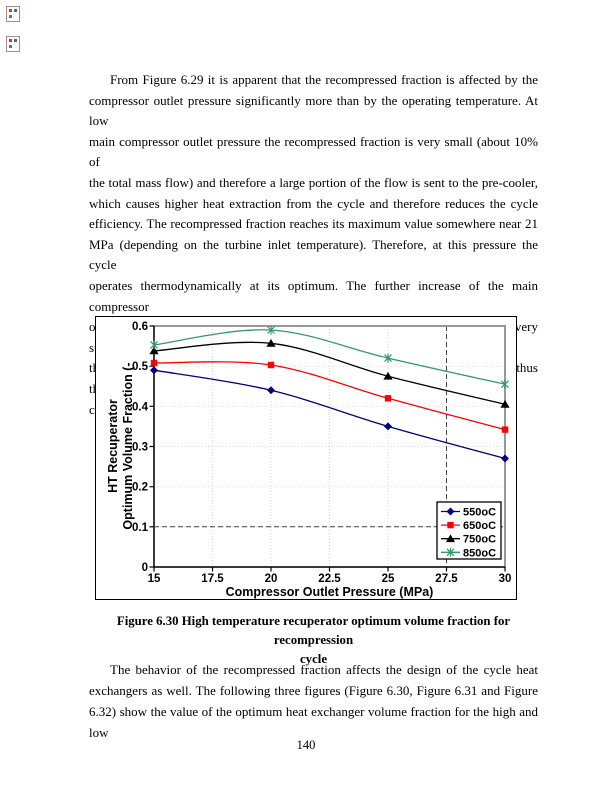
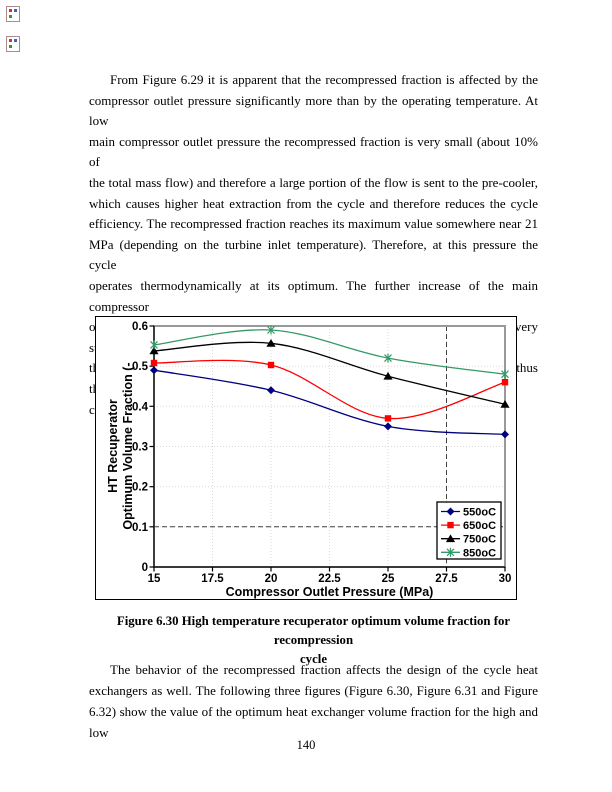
650oC/25: 0.42 -> 0.37
550oC/30: 0.27 -> 0.33
650oC/30: 0.34 -> 0.46
850oC/30: 0.46 -> 0.48
